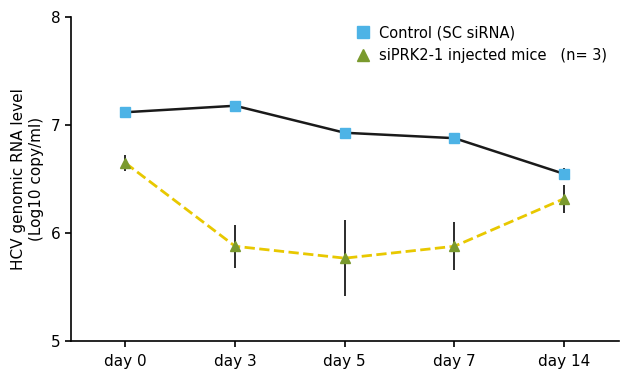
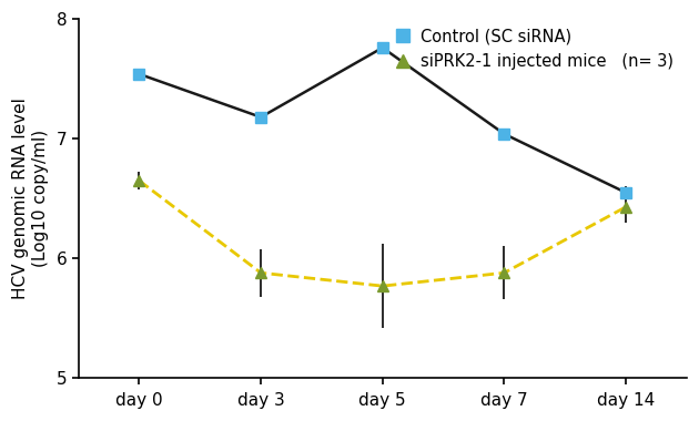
Control (SC siRNA)/day 0: 7.12 -> 7.54
Control (SC siRNA)/day 5: 6.93 -> 7.76
Control (SC siRNA)/day 7: 6.88 -> 7.04
siPRK2-1 injected mice (n= 3)/day 14: 6.32 -> 6.43
